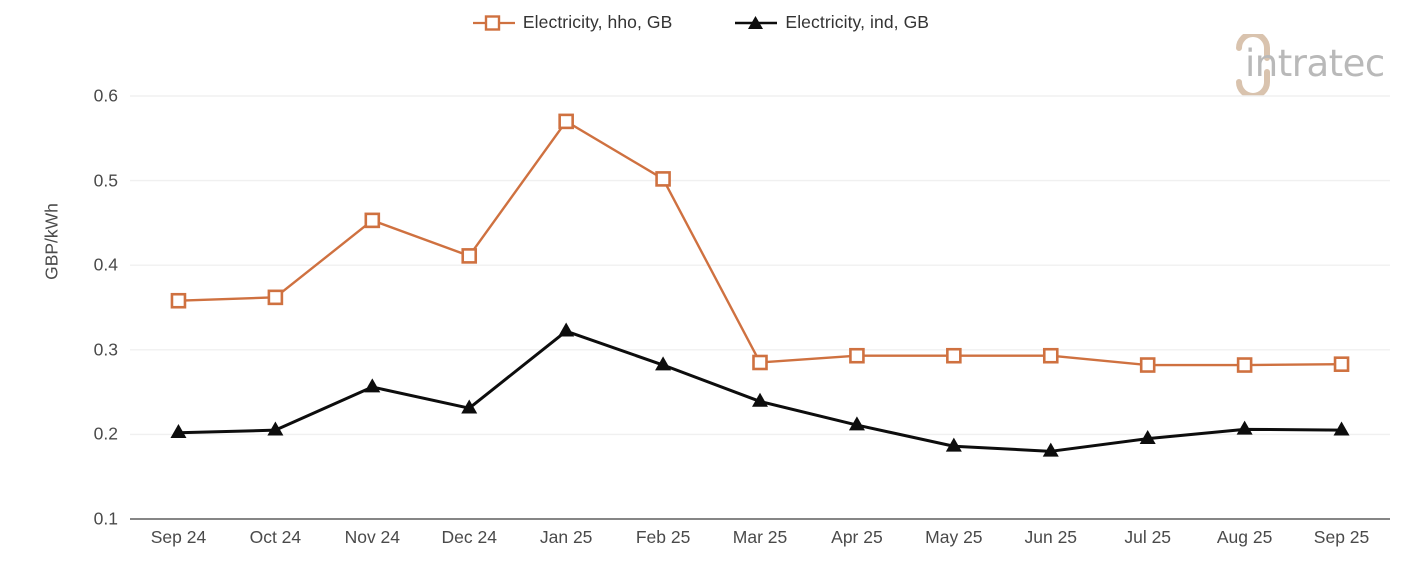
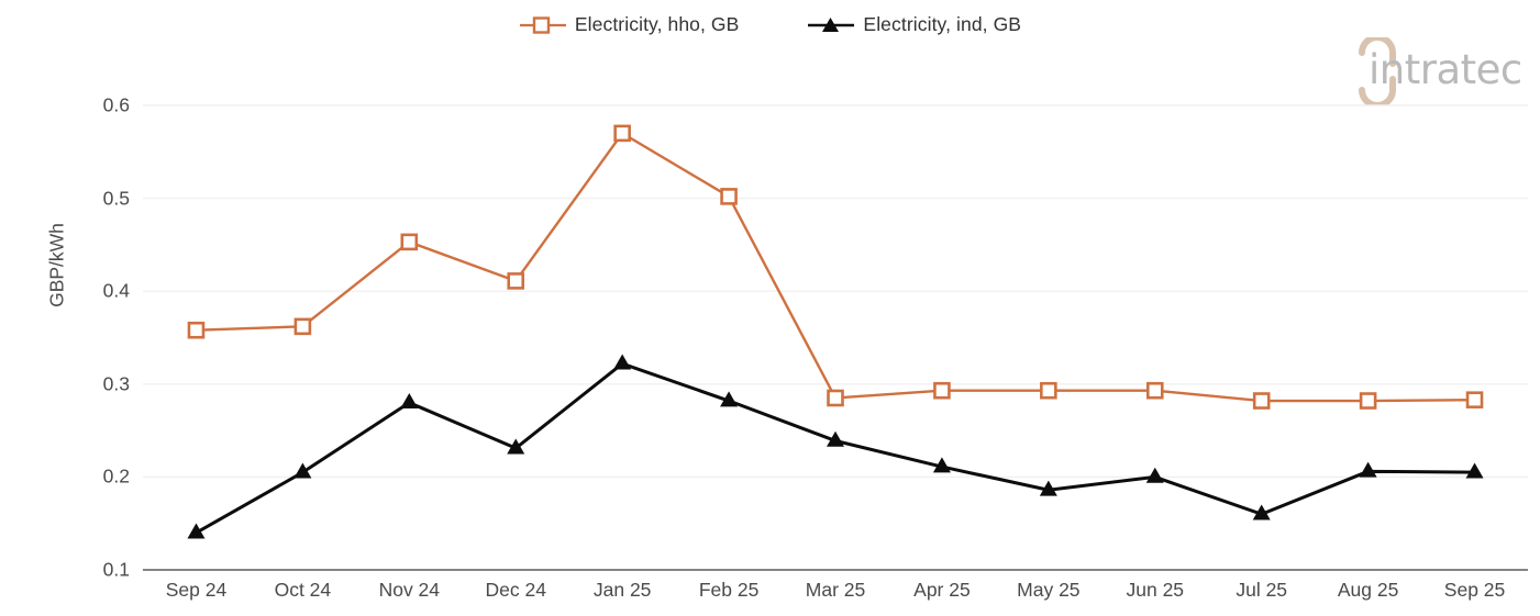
Electricity, ind, GB/Sep 24: 0.20 -> 0.14
Electricity, ind, GB/Nov 24: 0.26 -> 0.28
Electricity, ind, GB/Jun 25: 0.18 -> 0.20
Electricity, ind, GB/Jul 25: 0.20 -> 0.16
